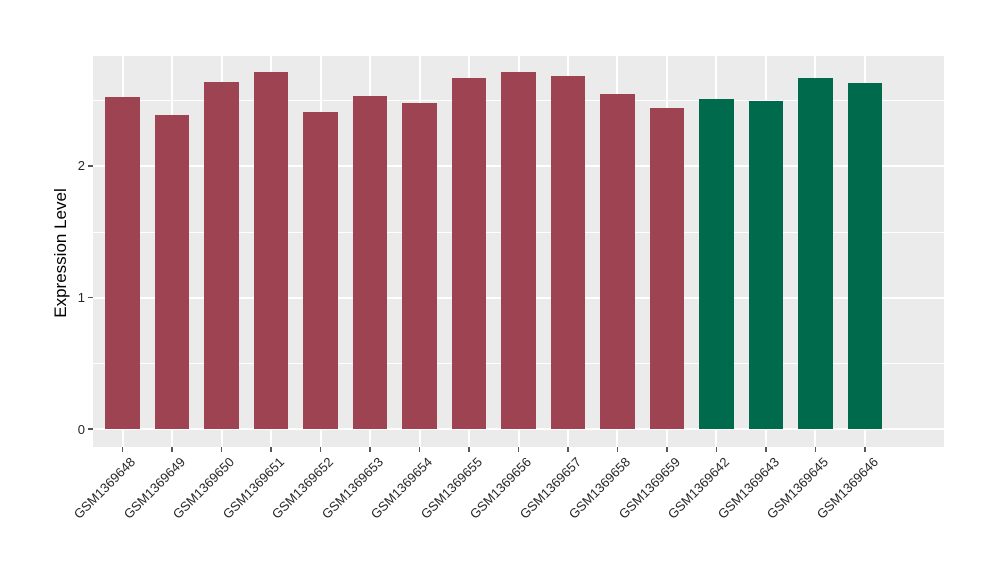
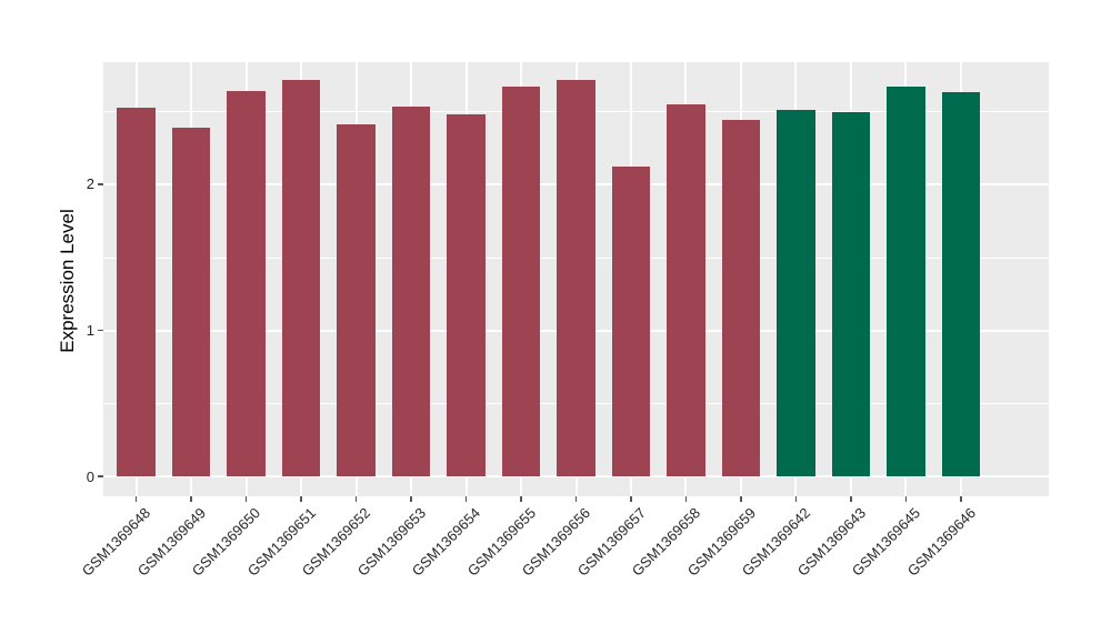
GSM1369657: 2.68 -> 2.12
